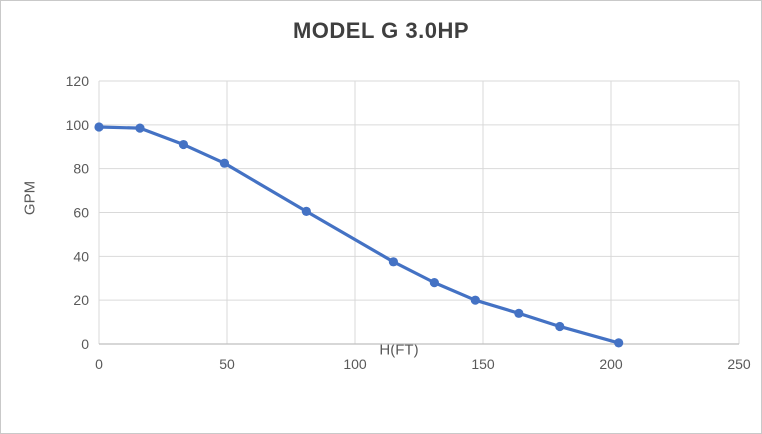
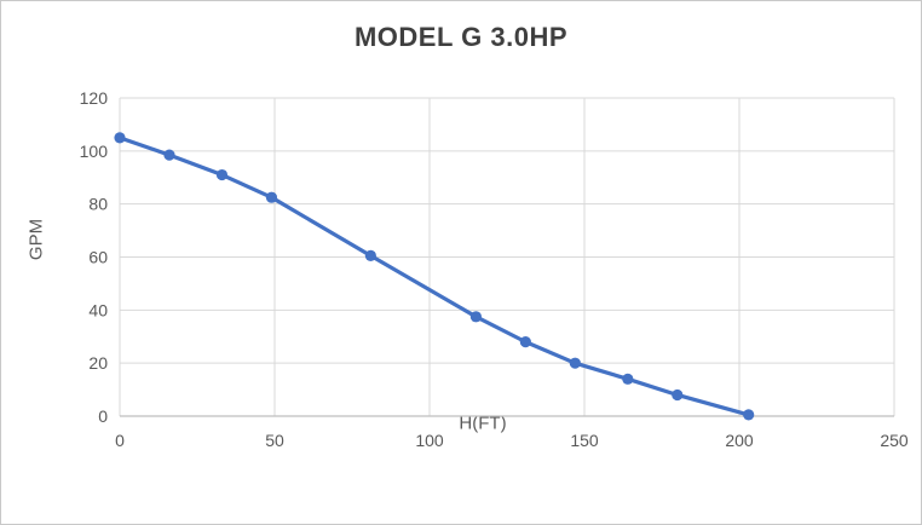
0: 99 -> 105
